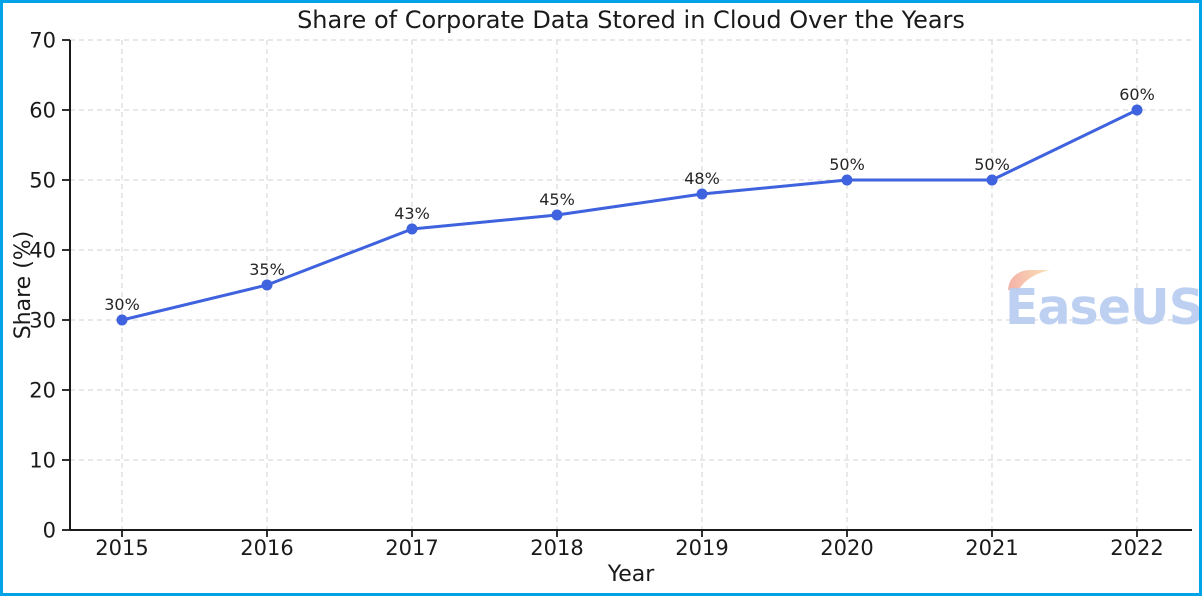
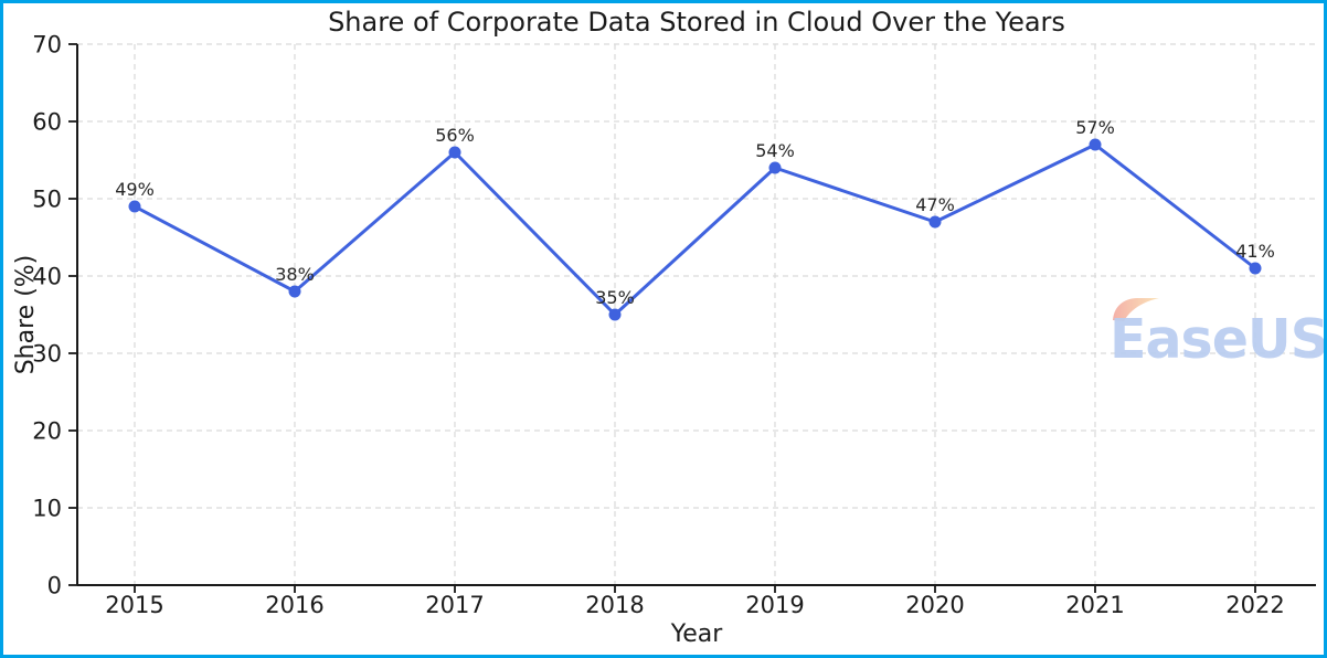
2015: 30% -> 49%
2016: 35% -> 38%
2017: 43% -> 56%
2018: 45% -> 35%
2019: 48% -> 54%
2020: 50% -> 47%
2021: 50% -> 57%
2022: 60% -> 41%
